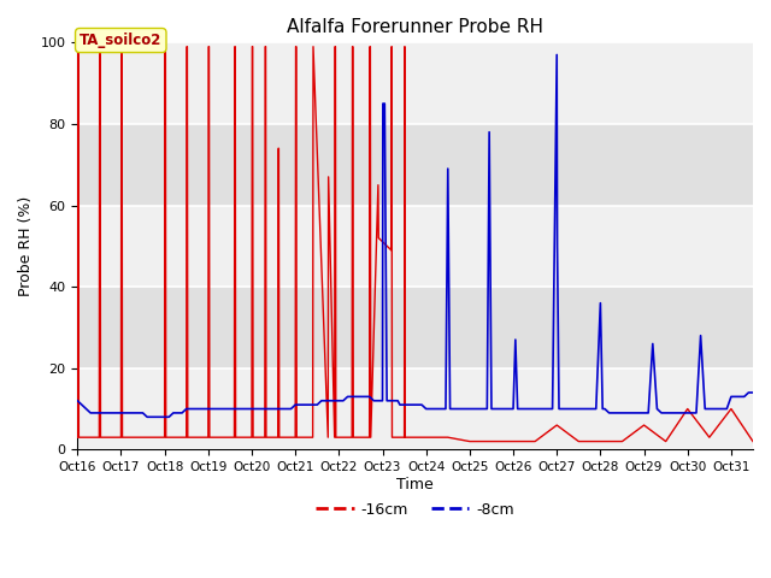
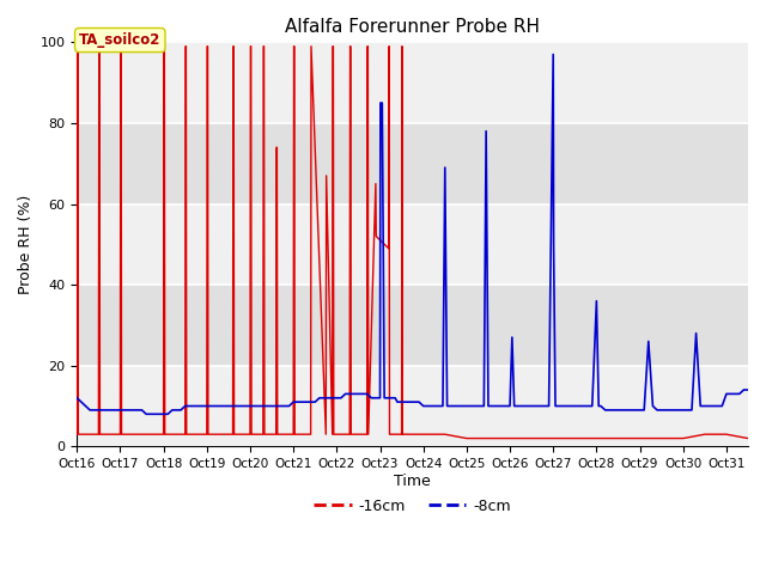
-16cm/Oct27: 6 -> 2
-16cm/Oct29: 6 -> 2
-16cm/Oct30: 10 -> 2
-16cm/Oct31: 10 -> 3
